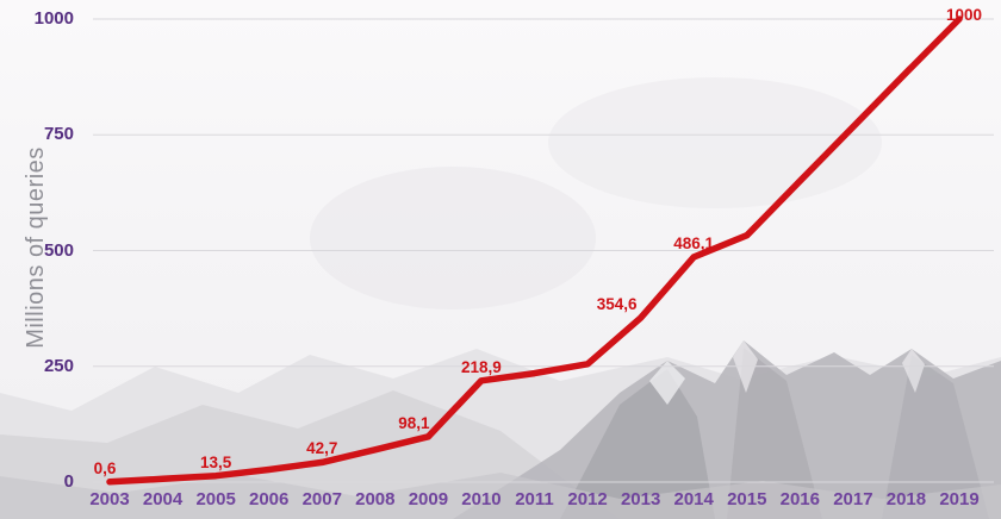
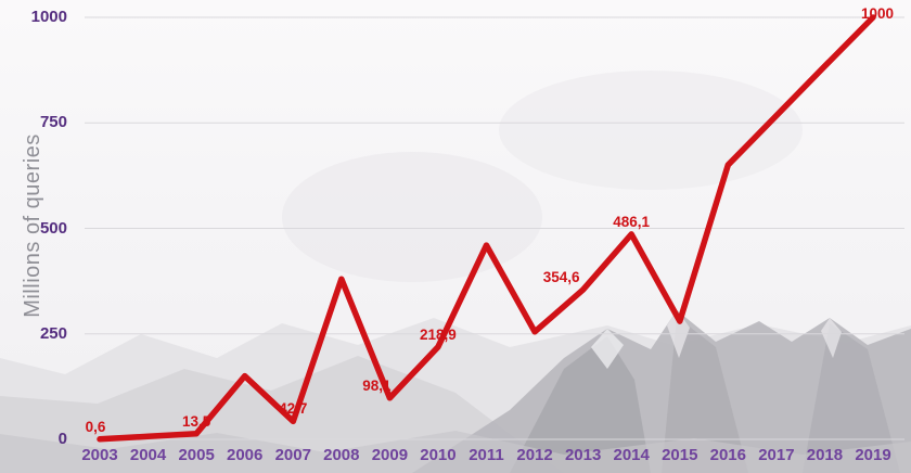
2006: 30 -> 150
2008: 70 -> 380
2011: 240 -> 460
2015: 530 -> 280
